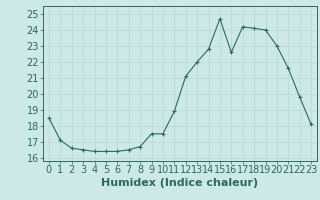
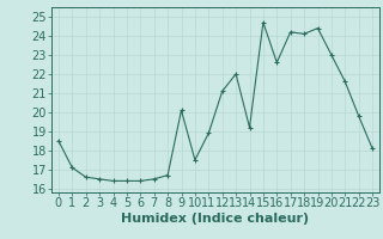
9: 17.5 -> 20.1
14: 22.8 -> 19.2
19: 24.0 -> 24.4
